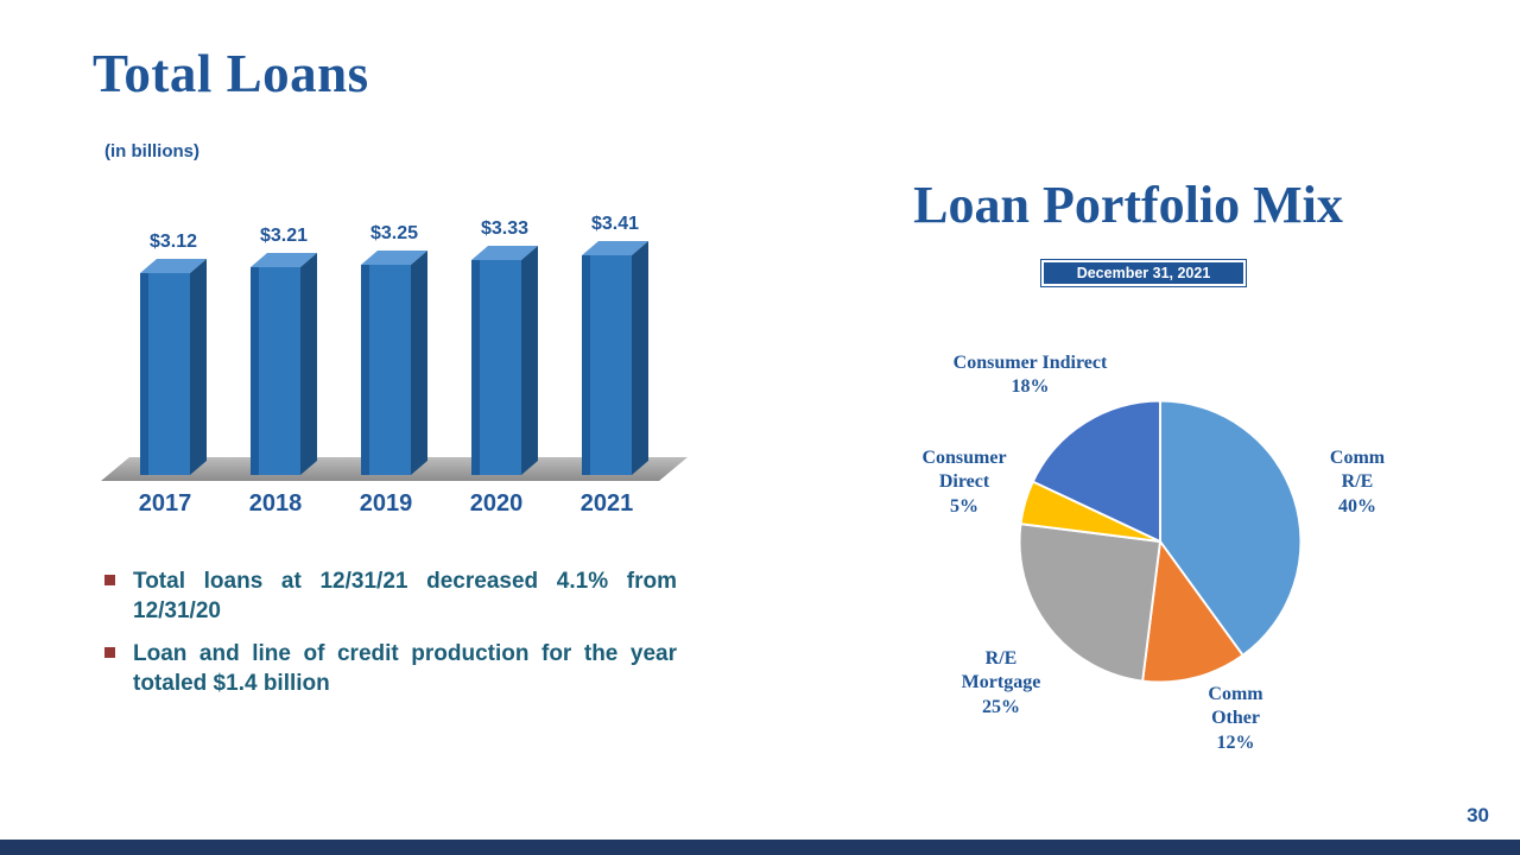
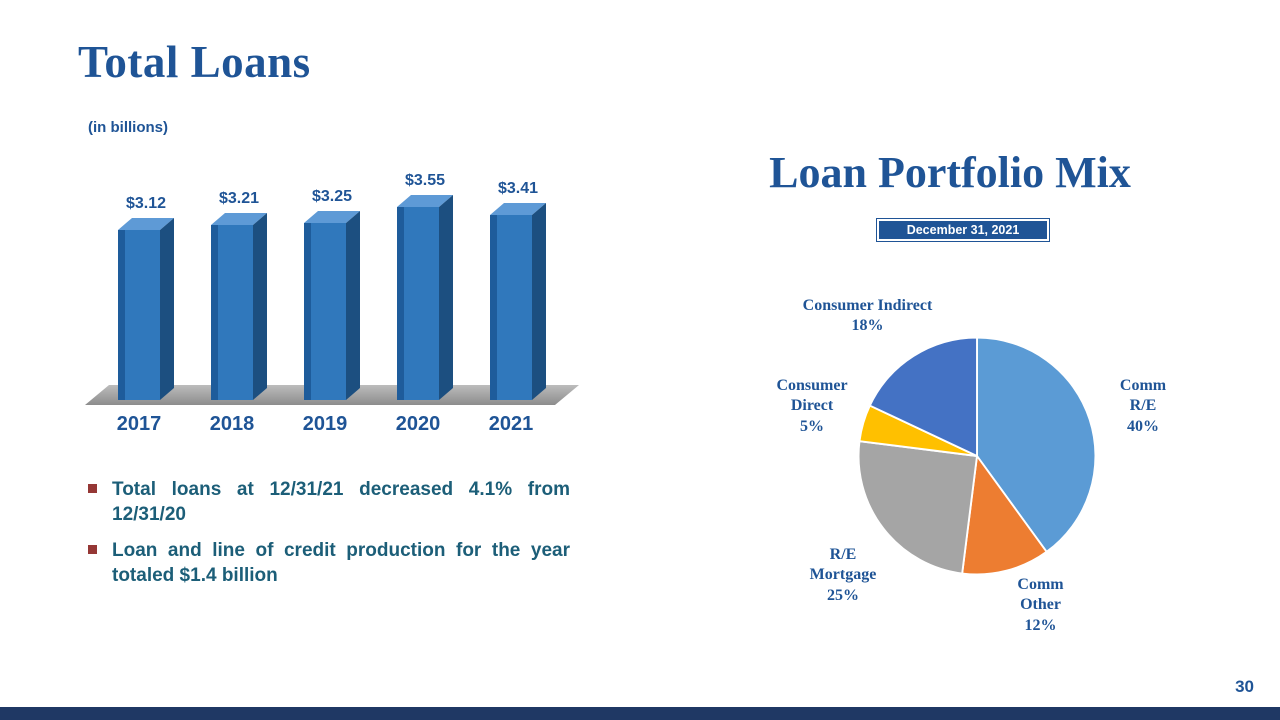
Total Loans/2020: $3.33 -> $3.55
